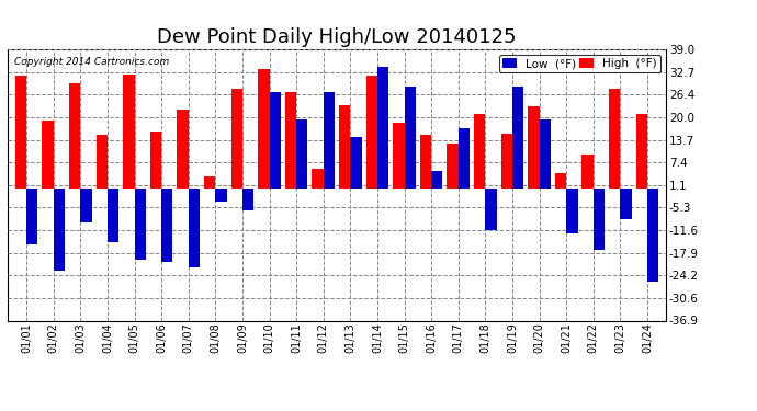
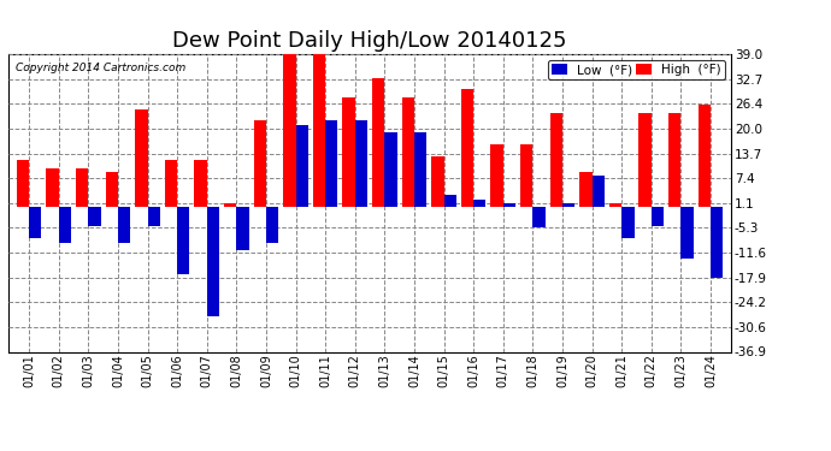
High (°F)/01/01: 31.5 -> 12.0
Low (°F)/01/01: -15.5 -> -8.0
High (°F)/01/02: 19.0 -> 10.0
Low (°F)/01/02: -23.0 -> -9.0
High (°F)/01/03: 29.5 -> 10.0
Low (°F)/01/03: -9.5 -> -5.0
High (°F)/01/04: 15.0 -> 9.0
Low (°F)/01/04: -15.0 -> -9.0
High (°F)/01/05: 32.0 -> 25.0
Low (°F)/01/05: -20.0 -> -5.0
High (°F)/01/06: 16.0 -> 12.0
Low (°F)/01/06: -20.5 -> -17.0
High (°F)/01/07: 22.0 -> 12.0
Low (°F)/01/07: -22.0 -> -28.0
High (°F)/01/08: 3.5 -> 1.1
Low (°F)/01/08: -3.5 -> -11.0
High (°F)/01/09: 28.0 -> 22.0
Low (°F)/01/09: -6.0 -> -9.0
High (°F)/01/10: 33.5 -> 39.0
Low (°F)/01/10: 27.0 -> 21.0
High (°F)/01/11: 27.0 -> 39.0
Low (°F)/01/11: 19.5 -> 22.0
High (°F)/01/12: 5.5 -> 28.0
Low (°F)/01/12: 27.0 -> 22.0
High (°F)/01/13: 23.5 -> 33.0
Low (°F)/01/13: 14.5 -> 19.0
High (°F)/01/14: 31.5 -> 28.0
Low (°F)/01/14: 34.0 -> 19.0
High (°F)/01/15: 18.5 -> 13.0
Low (°F)/01/15: 28.5 -> 3.0
High (°F)/01/16: 15.0 -> 30.0
Low (°F)/01/16: 5.0 -> 2.0
High (°F)/01/17: 12.5 -> 16.0
Low (°F)/01/17: 17.0 -> 1.1
High (°F)/01/18: 21.0 -> 16.0
Low (°F)/01/18: -11.5 -> -5.3
High (°F)/01/19: 15.5 -> 24.0
Low (°F)/01/19: 28.5 -> 1.1
High (°F)/01/20: 23.0 -> 9.0
Low (°F)/01/20: 19.5 -> 8.0
High (°F)/01/21: 4.5 -> 1.1
Low (°F)/01/21: -12.5 -> -8.0
High (°F)/01/22: 9.5 -> 24.0
Low (°F)/01/22: -17.0 -> -5.0
High (°F)/01/23: 28.0 -> 24.0
Low (°F)/01/23: -8.5 -> -13.0
High (°F)/01/24: 21.0 -> 26.0
Low (°F)/01/24: -26.0 -> -18.0
